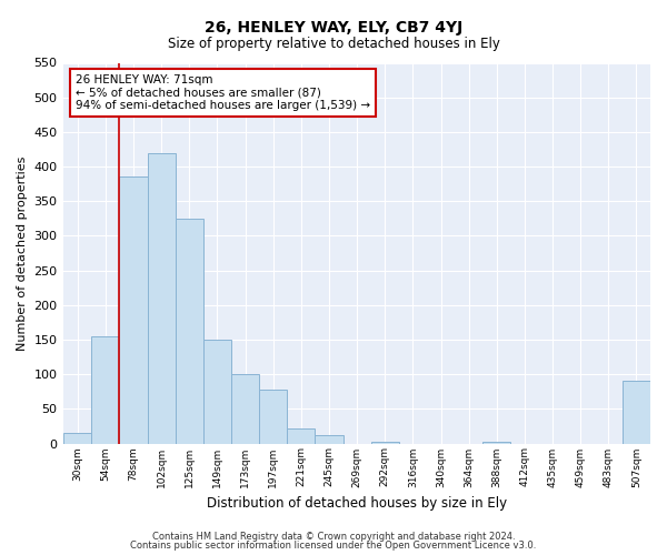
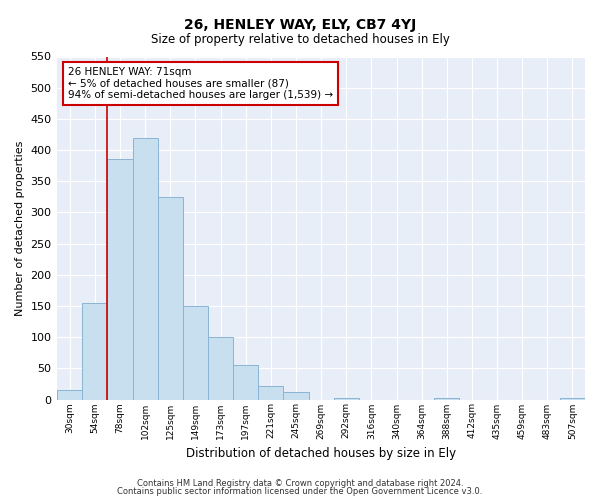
197sqm: 78 -> 55
507sqm: 90 -> 2
